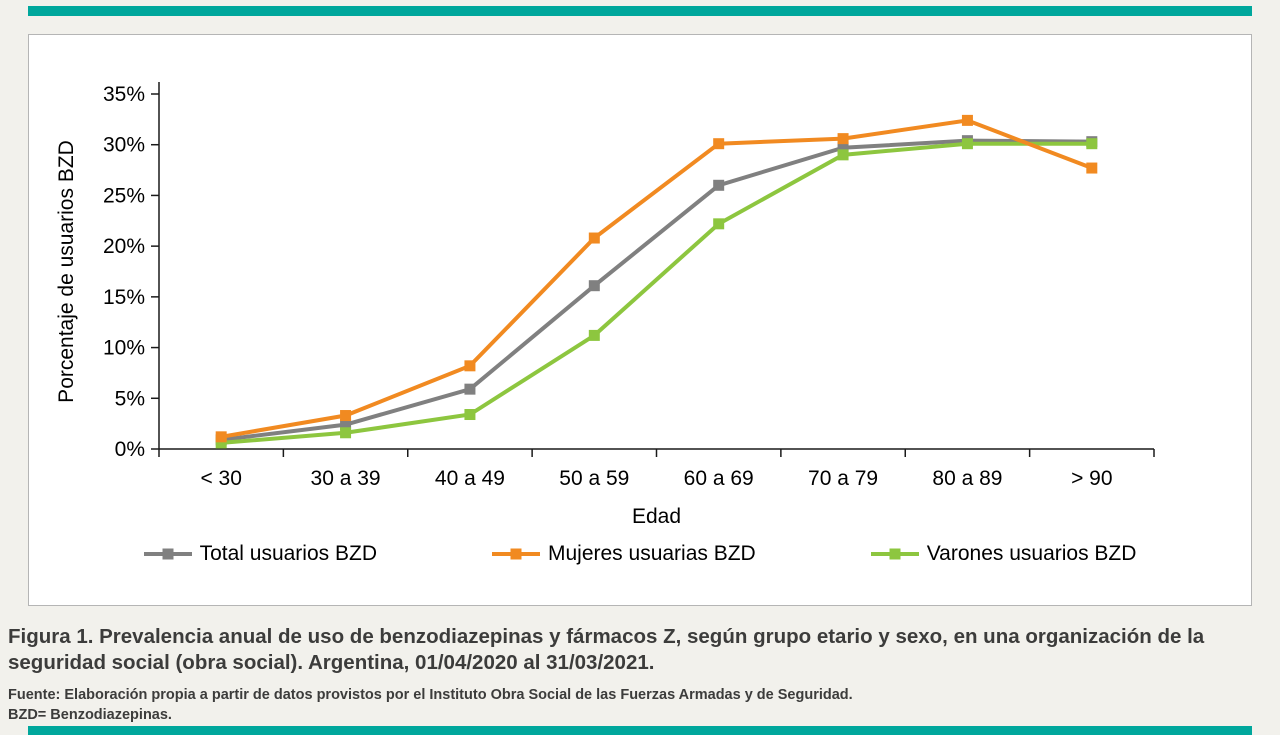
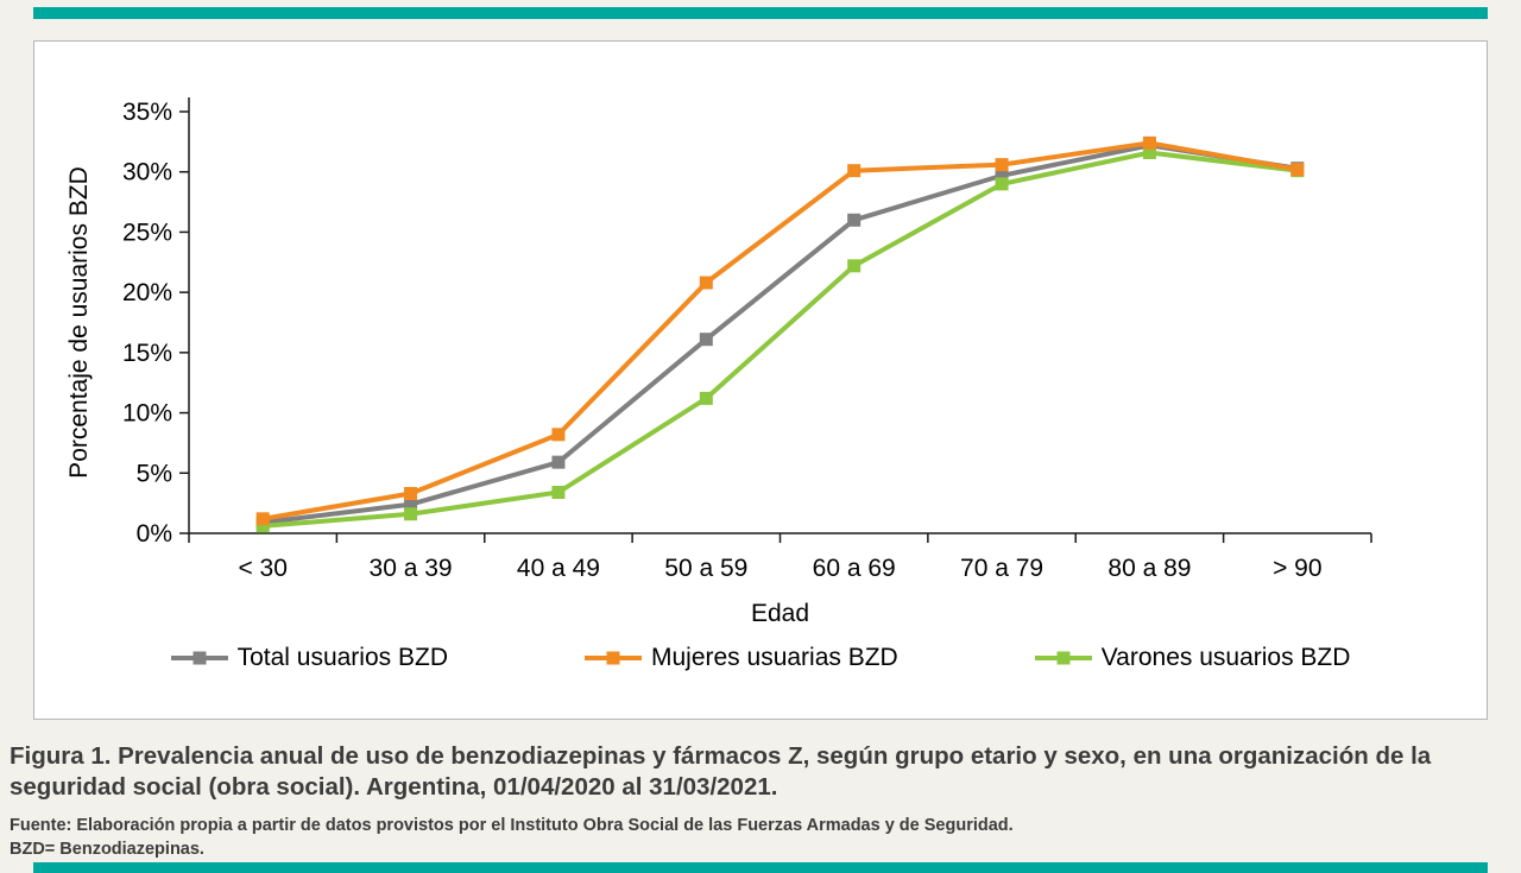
Total usuarios BZD/80 a 89: 30.4% -> 32.2%
Varones usuarios BZD/80 a 89: 30.1% -> 31.6%
Mujeres usuarias BZD/> 90: 27.7% -> 30.2%
